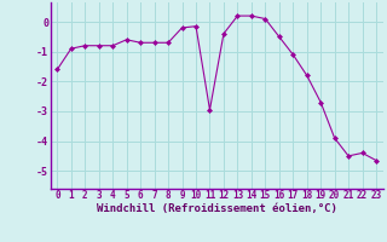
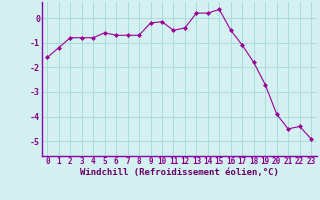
1: -0.90 -> -1.20
11: -2.95 -> -0.50
15: 0.10 -> 0.35
23: -4.65 -> -4.90
